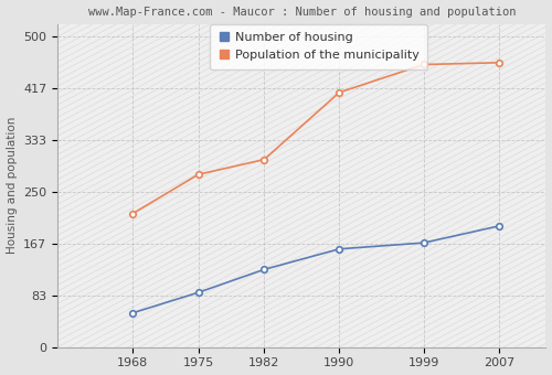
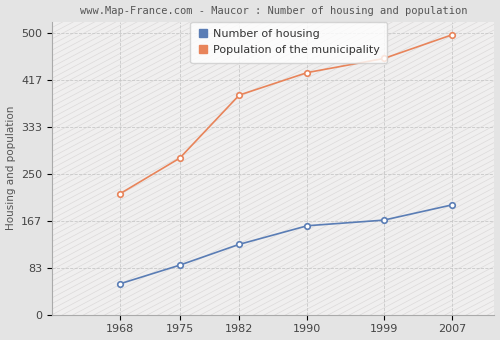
Population of the municipality/1982: 302 -> 390
Population of the municipality/1990: 410 -> 430
Population of the municipality/2007: 458 -> 497
